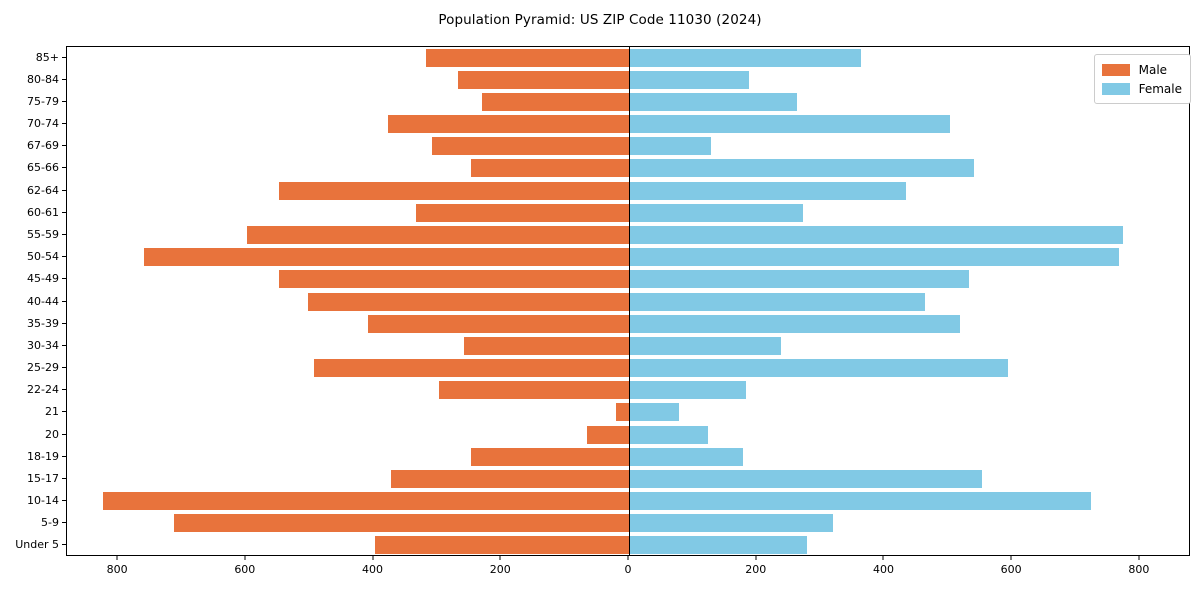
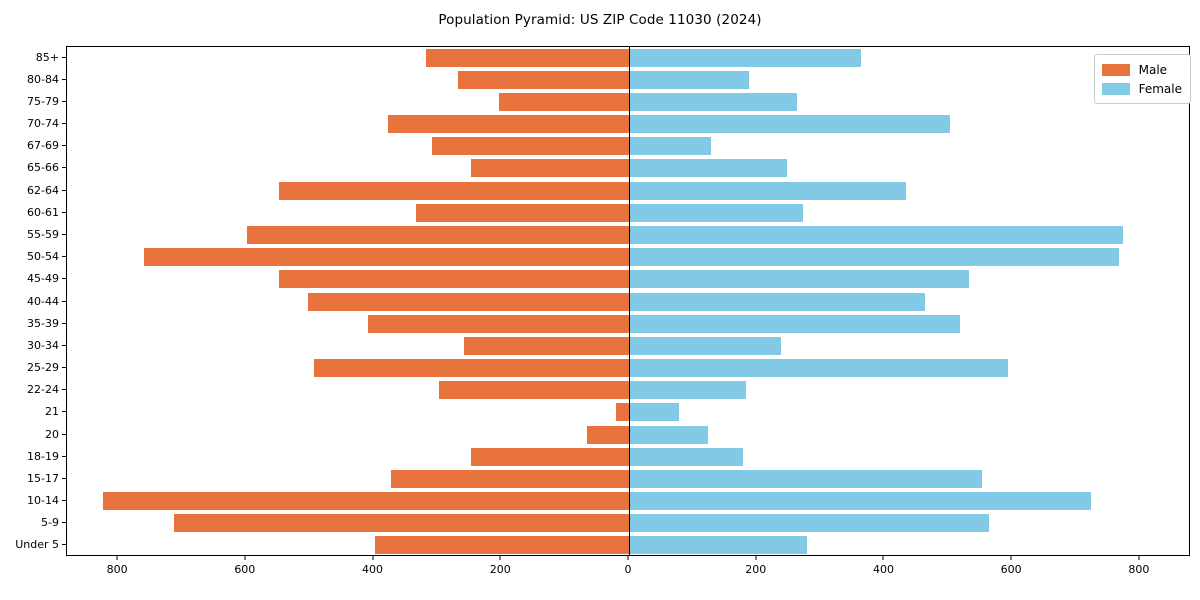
Male/75-79: 230 -> 200
Female/65-66: 540 -> 250
Female/5-9: 320 -> 560
